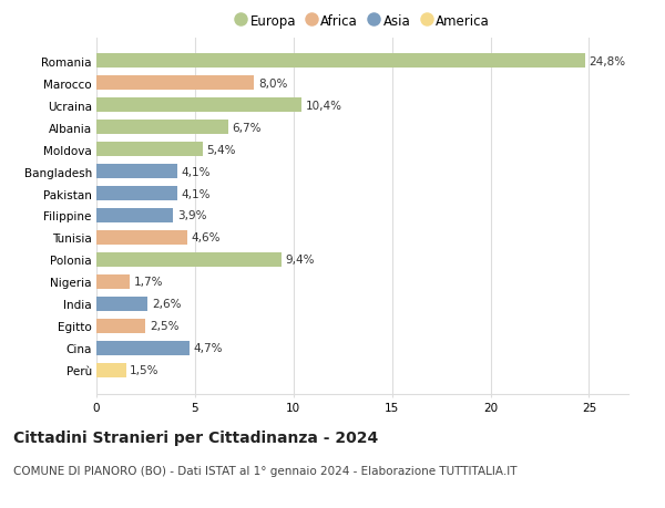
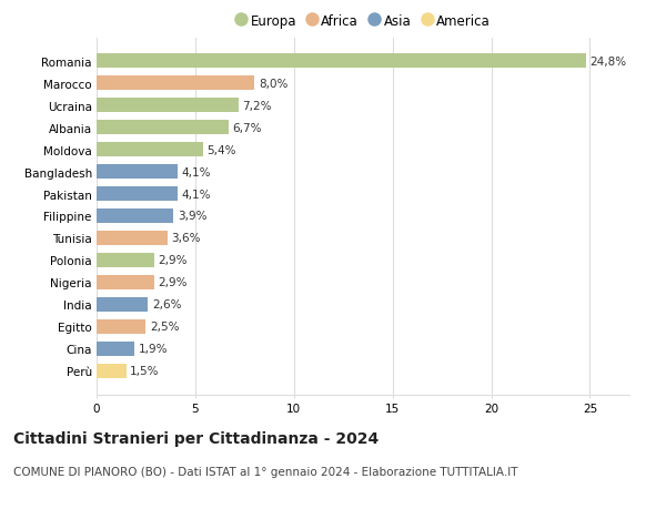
Ucraina: 10,4% -> 7,2%
Tunisia: 4,6% -> 3,6%
Polonia: 9,4% -> 2,9%
Nigeria: 1,7% -> 2,9%
Cina: 4,7% -> 1,9%
